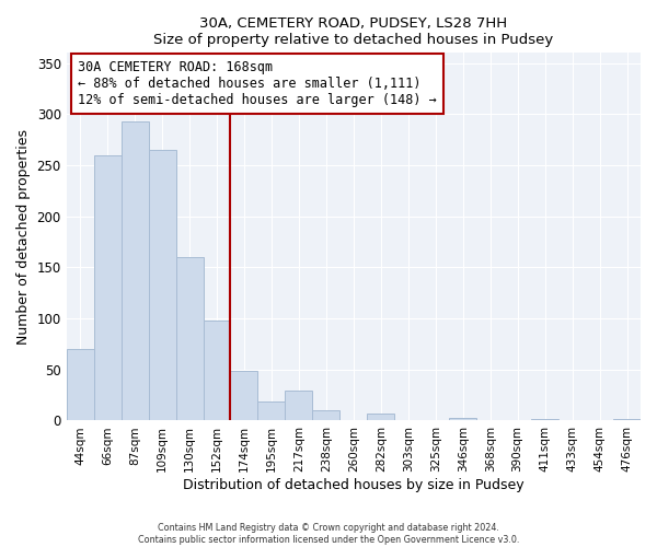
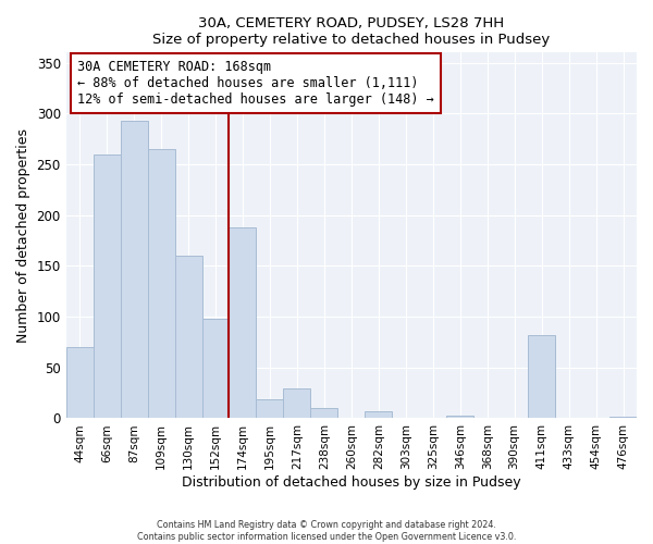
174sqm: 49 -> 188
411sqm: 2 -> 82
